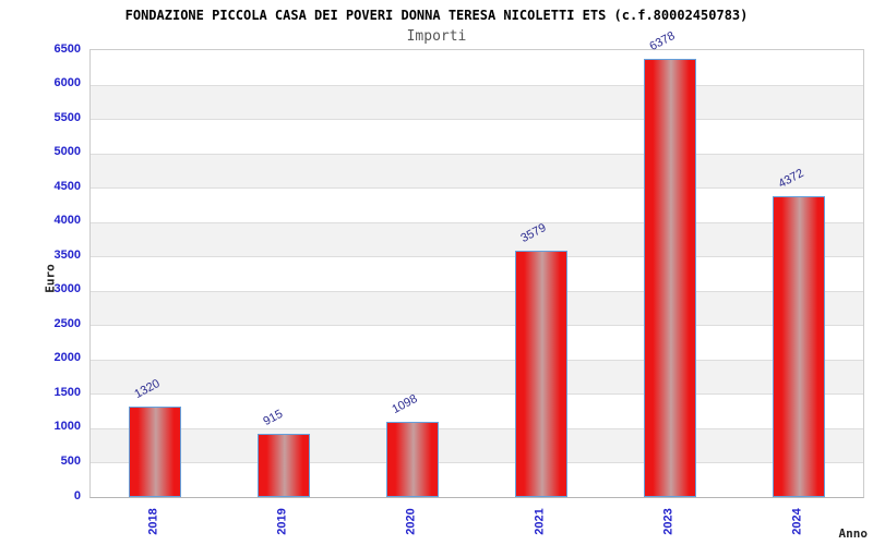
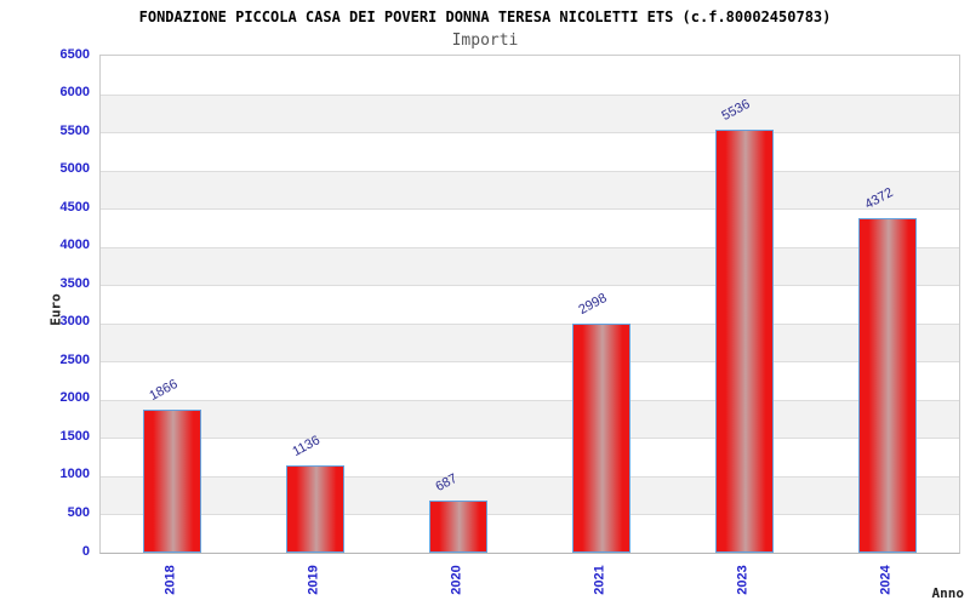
2018: 1320 -> 1866
2019: 915 -> 1136
2020: 1098 -> 687
2021: 3579 -> 2998
2023: 6378 -> 5536
